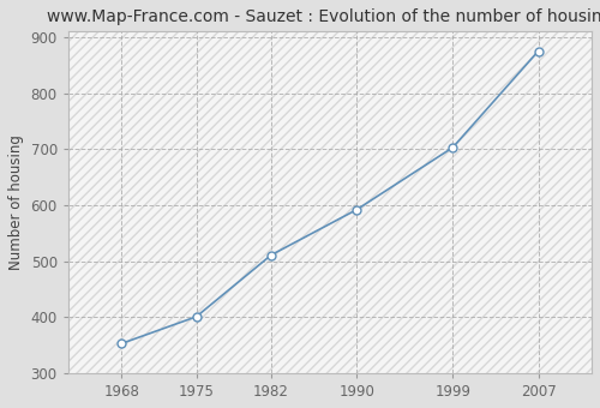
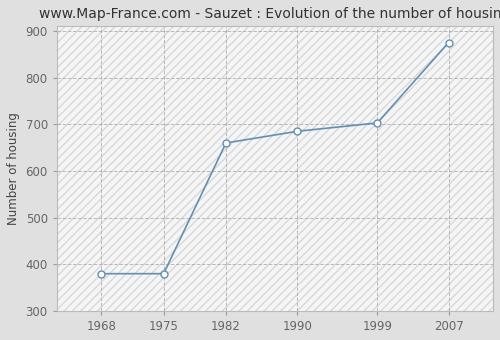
1968: 353 -> 380
1975: 401 -> 380
1982: 511 -> 660
1990: 592 -> 685
